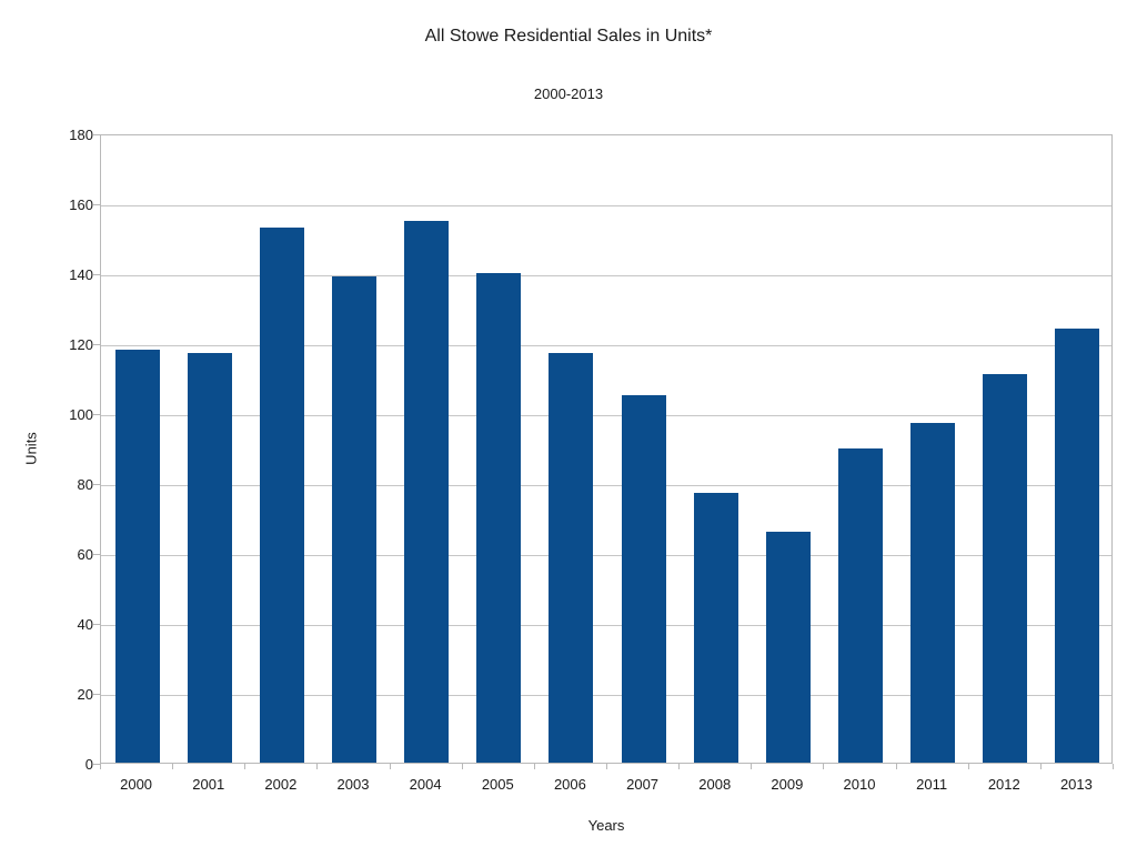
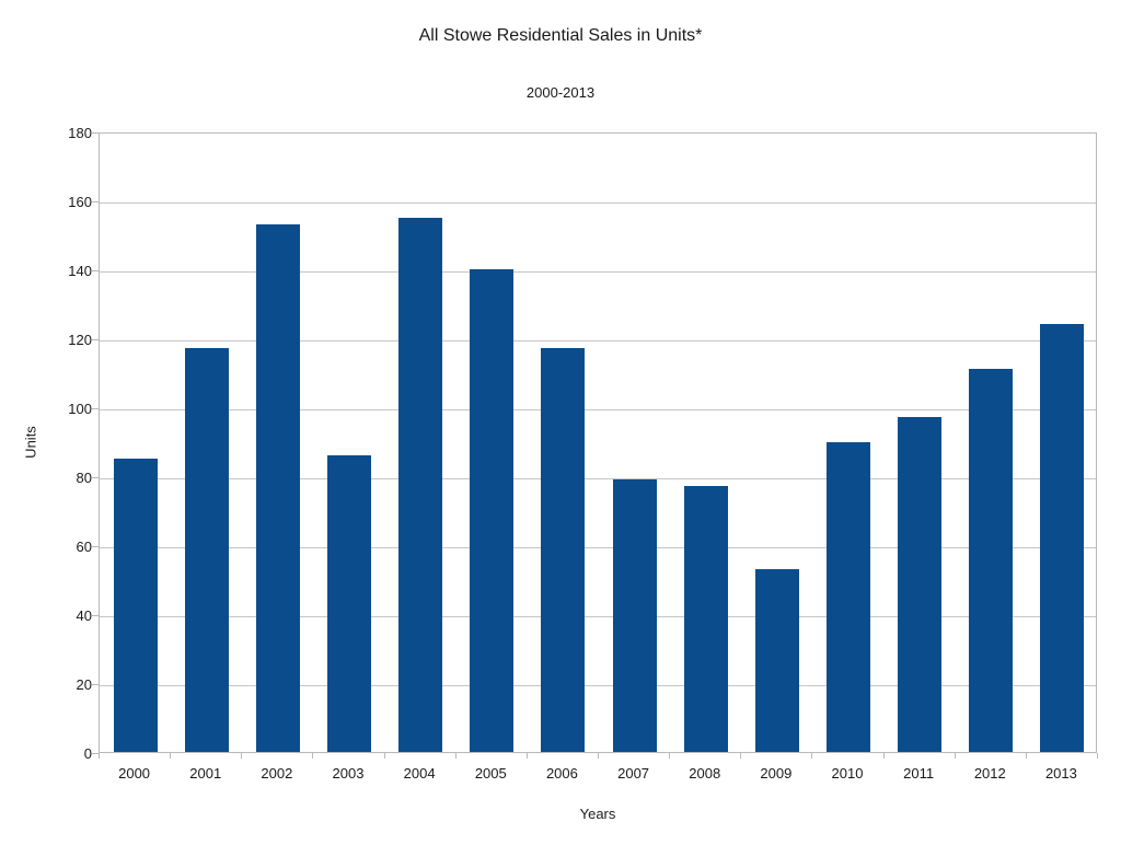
2000: 118 -> 85
2003: 139 -> 86
2007: 105 -> 79
2009: 66 -> 53
